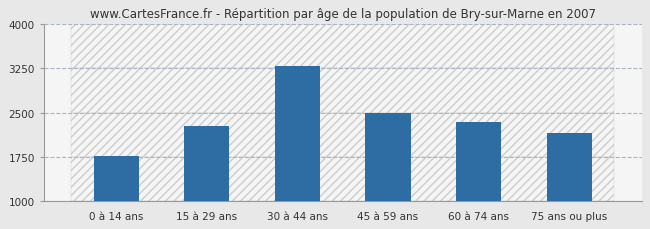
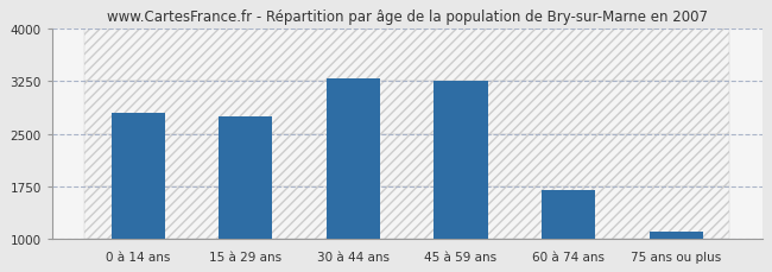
0 à 14 ans: 1760 -> 2800
15 à 29 ans: 2280 -> 2750
45 à 59 ans: 2500 -> 3250
60 à 74 ans: 2340 -> 1700
75 ans ou plus: 2160 -> 1100
